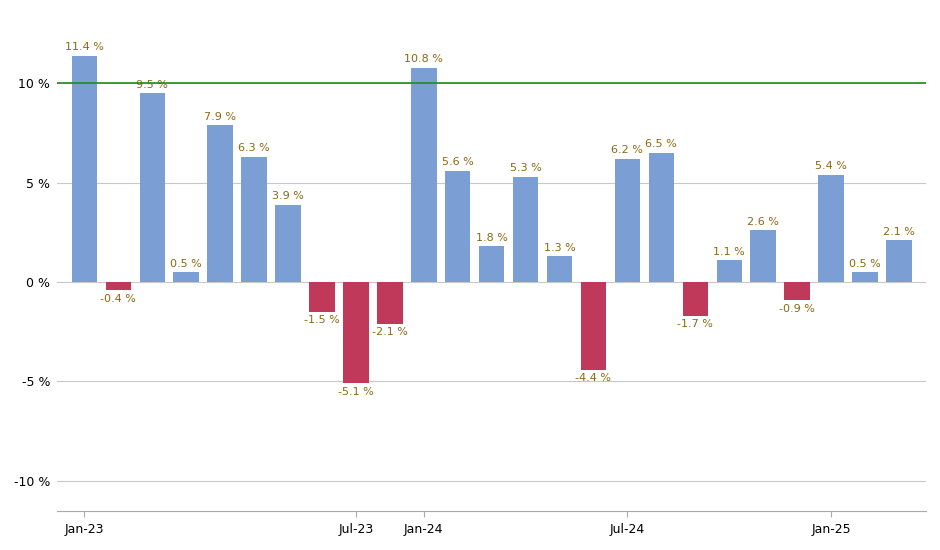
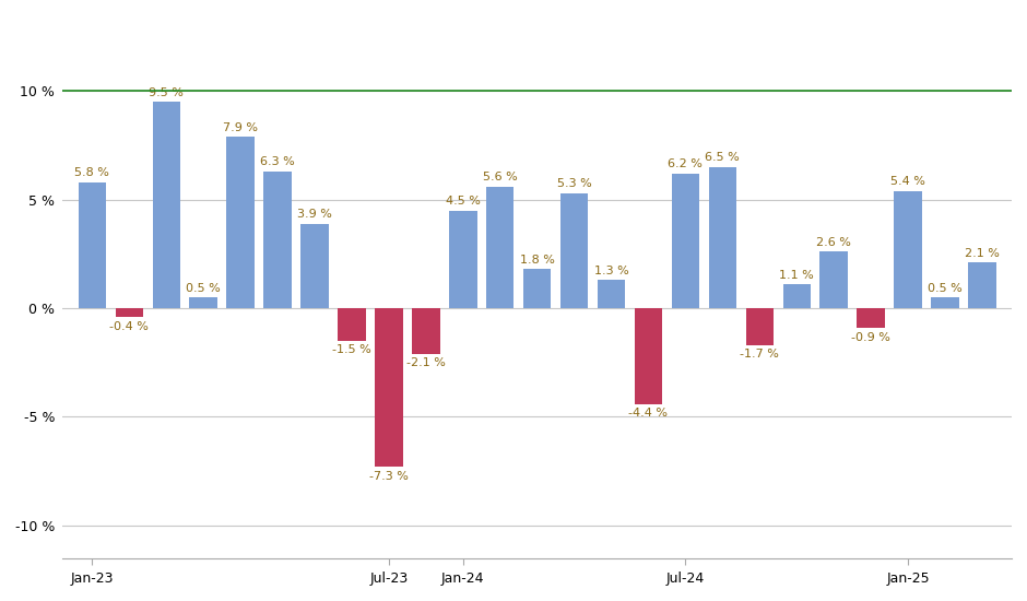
Jan-23: 11.4 -> 5.8
Jul-23: -5.1 -> -7.3
Jan-24: 10.8 -> 4.5
